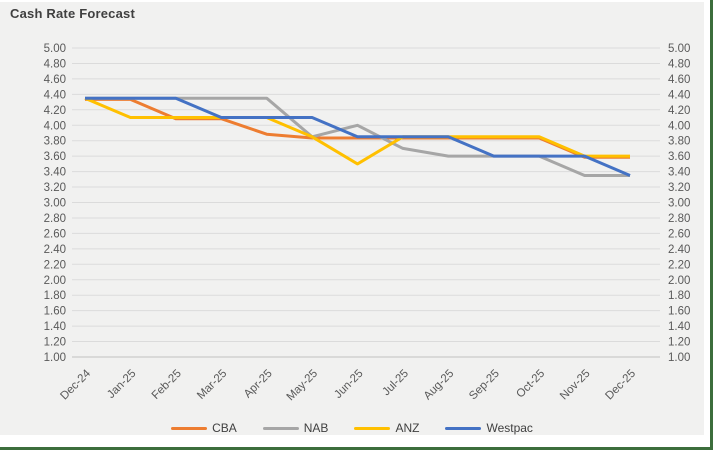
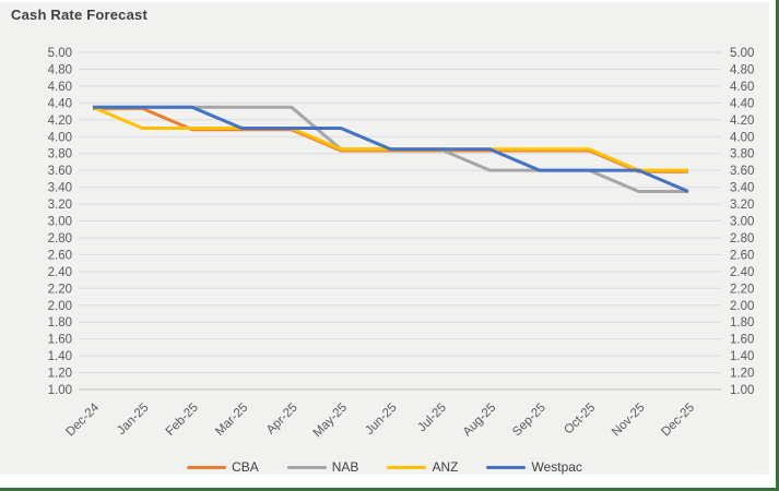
CBA/Apr-25: 3.9 -> 4.1
NAB/Jun-25: 4.0 -> 3.9
ANZ/Jun-25: 3.5 -> 3.9
NAB/Jul-25: 3.7 -> 3.9
